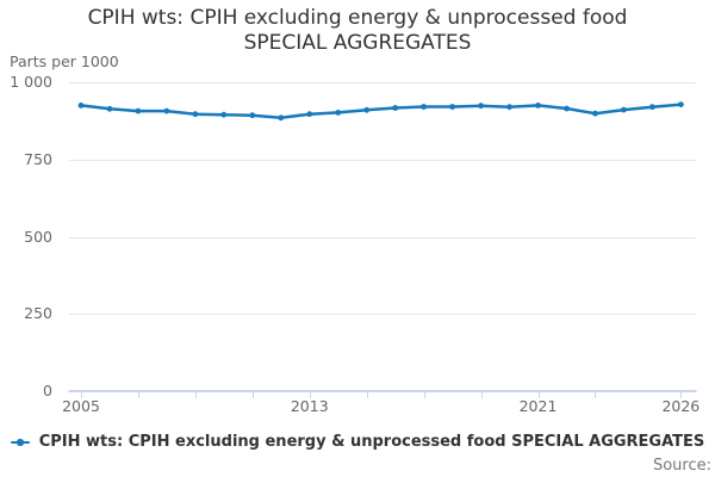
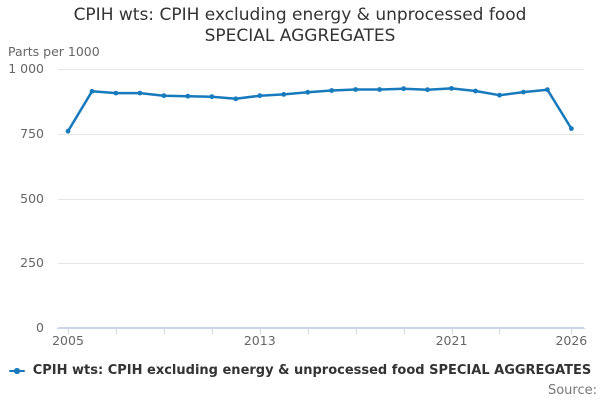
2005: 920 -> 760
2026: 930 -> 770
